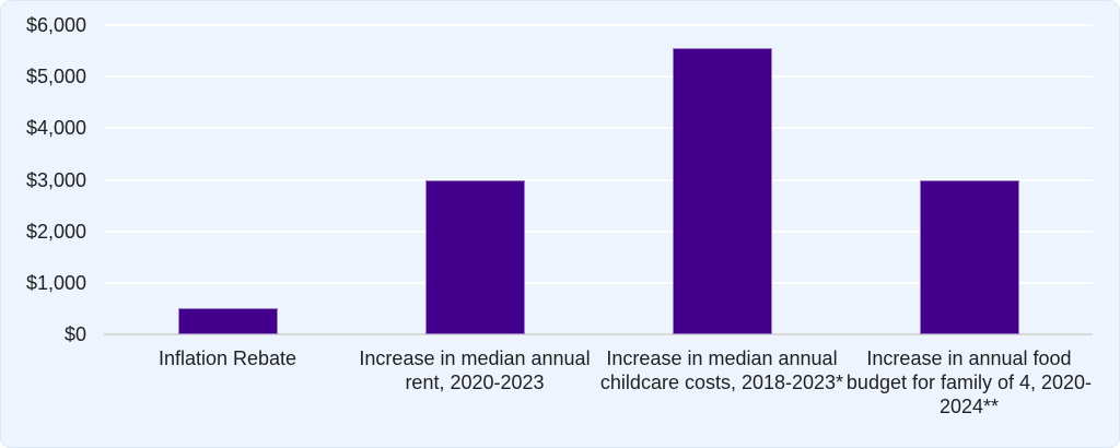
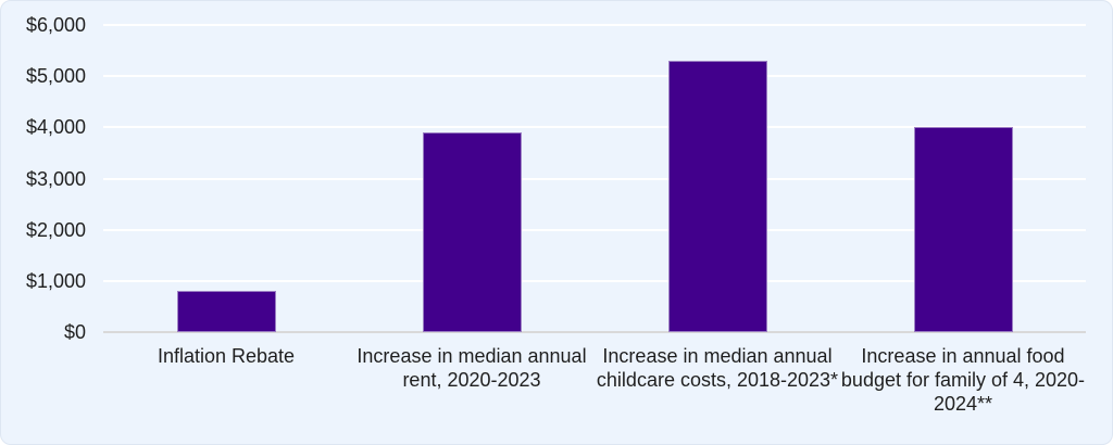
Inflation Rebate: $500 -> $800
Increase in median annual rent, 2020-2023: $3000 -> $3900
Increase in median annual childcare costs, 2018-2023*: $5600 -> $5300
Increase in annual food budget for family of 4, 2020-2024**: $3000 -> $4000
